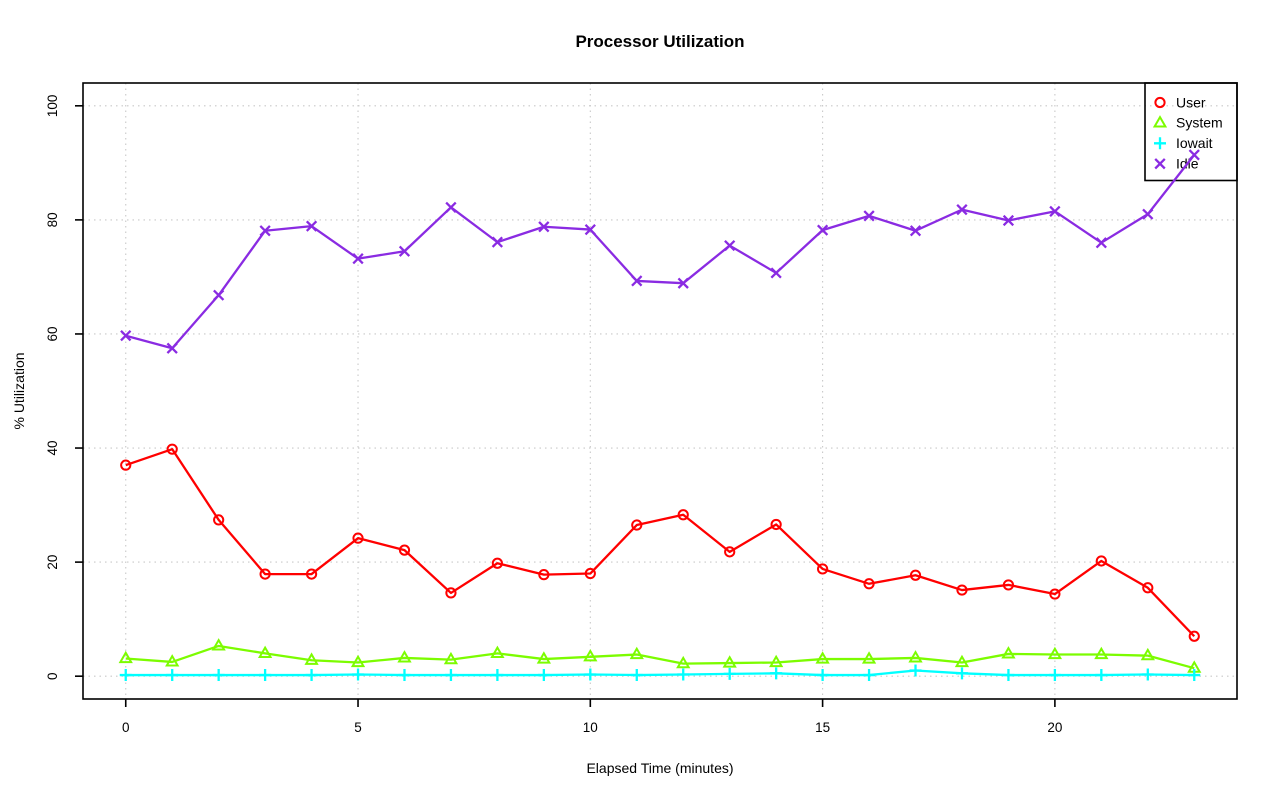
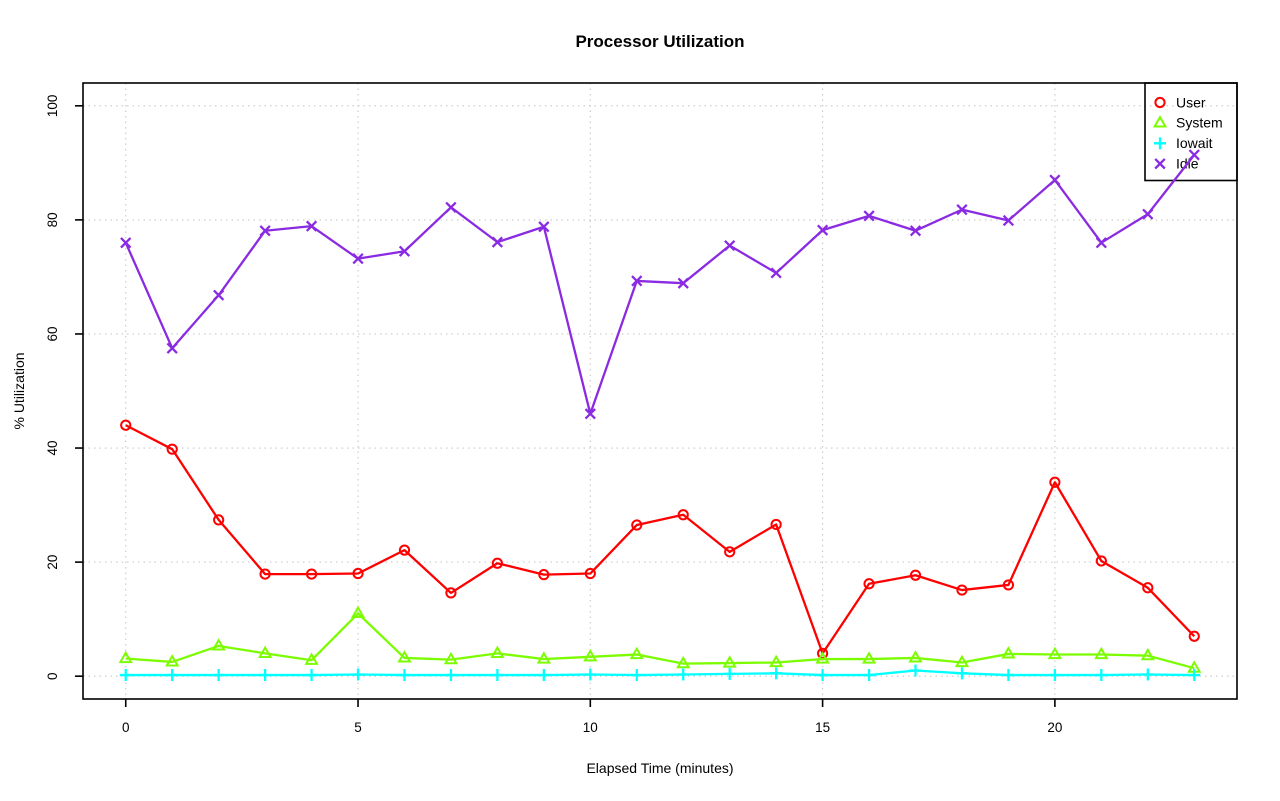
User/0: 37 -> 44
Idle/0: 60 -> 76
User/5: 24 -> 18
System/5: 2 -> 11
Idle/10: 78 -> 46
User/15: 19 -> 4
User/20: 14 -> 34
Idle/20: 82 -> 87
